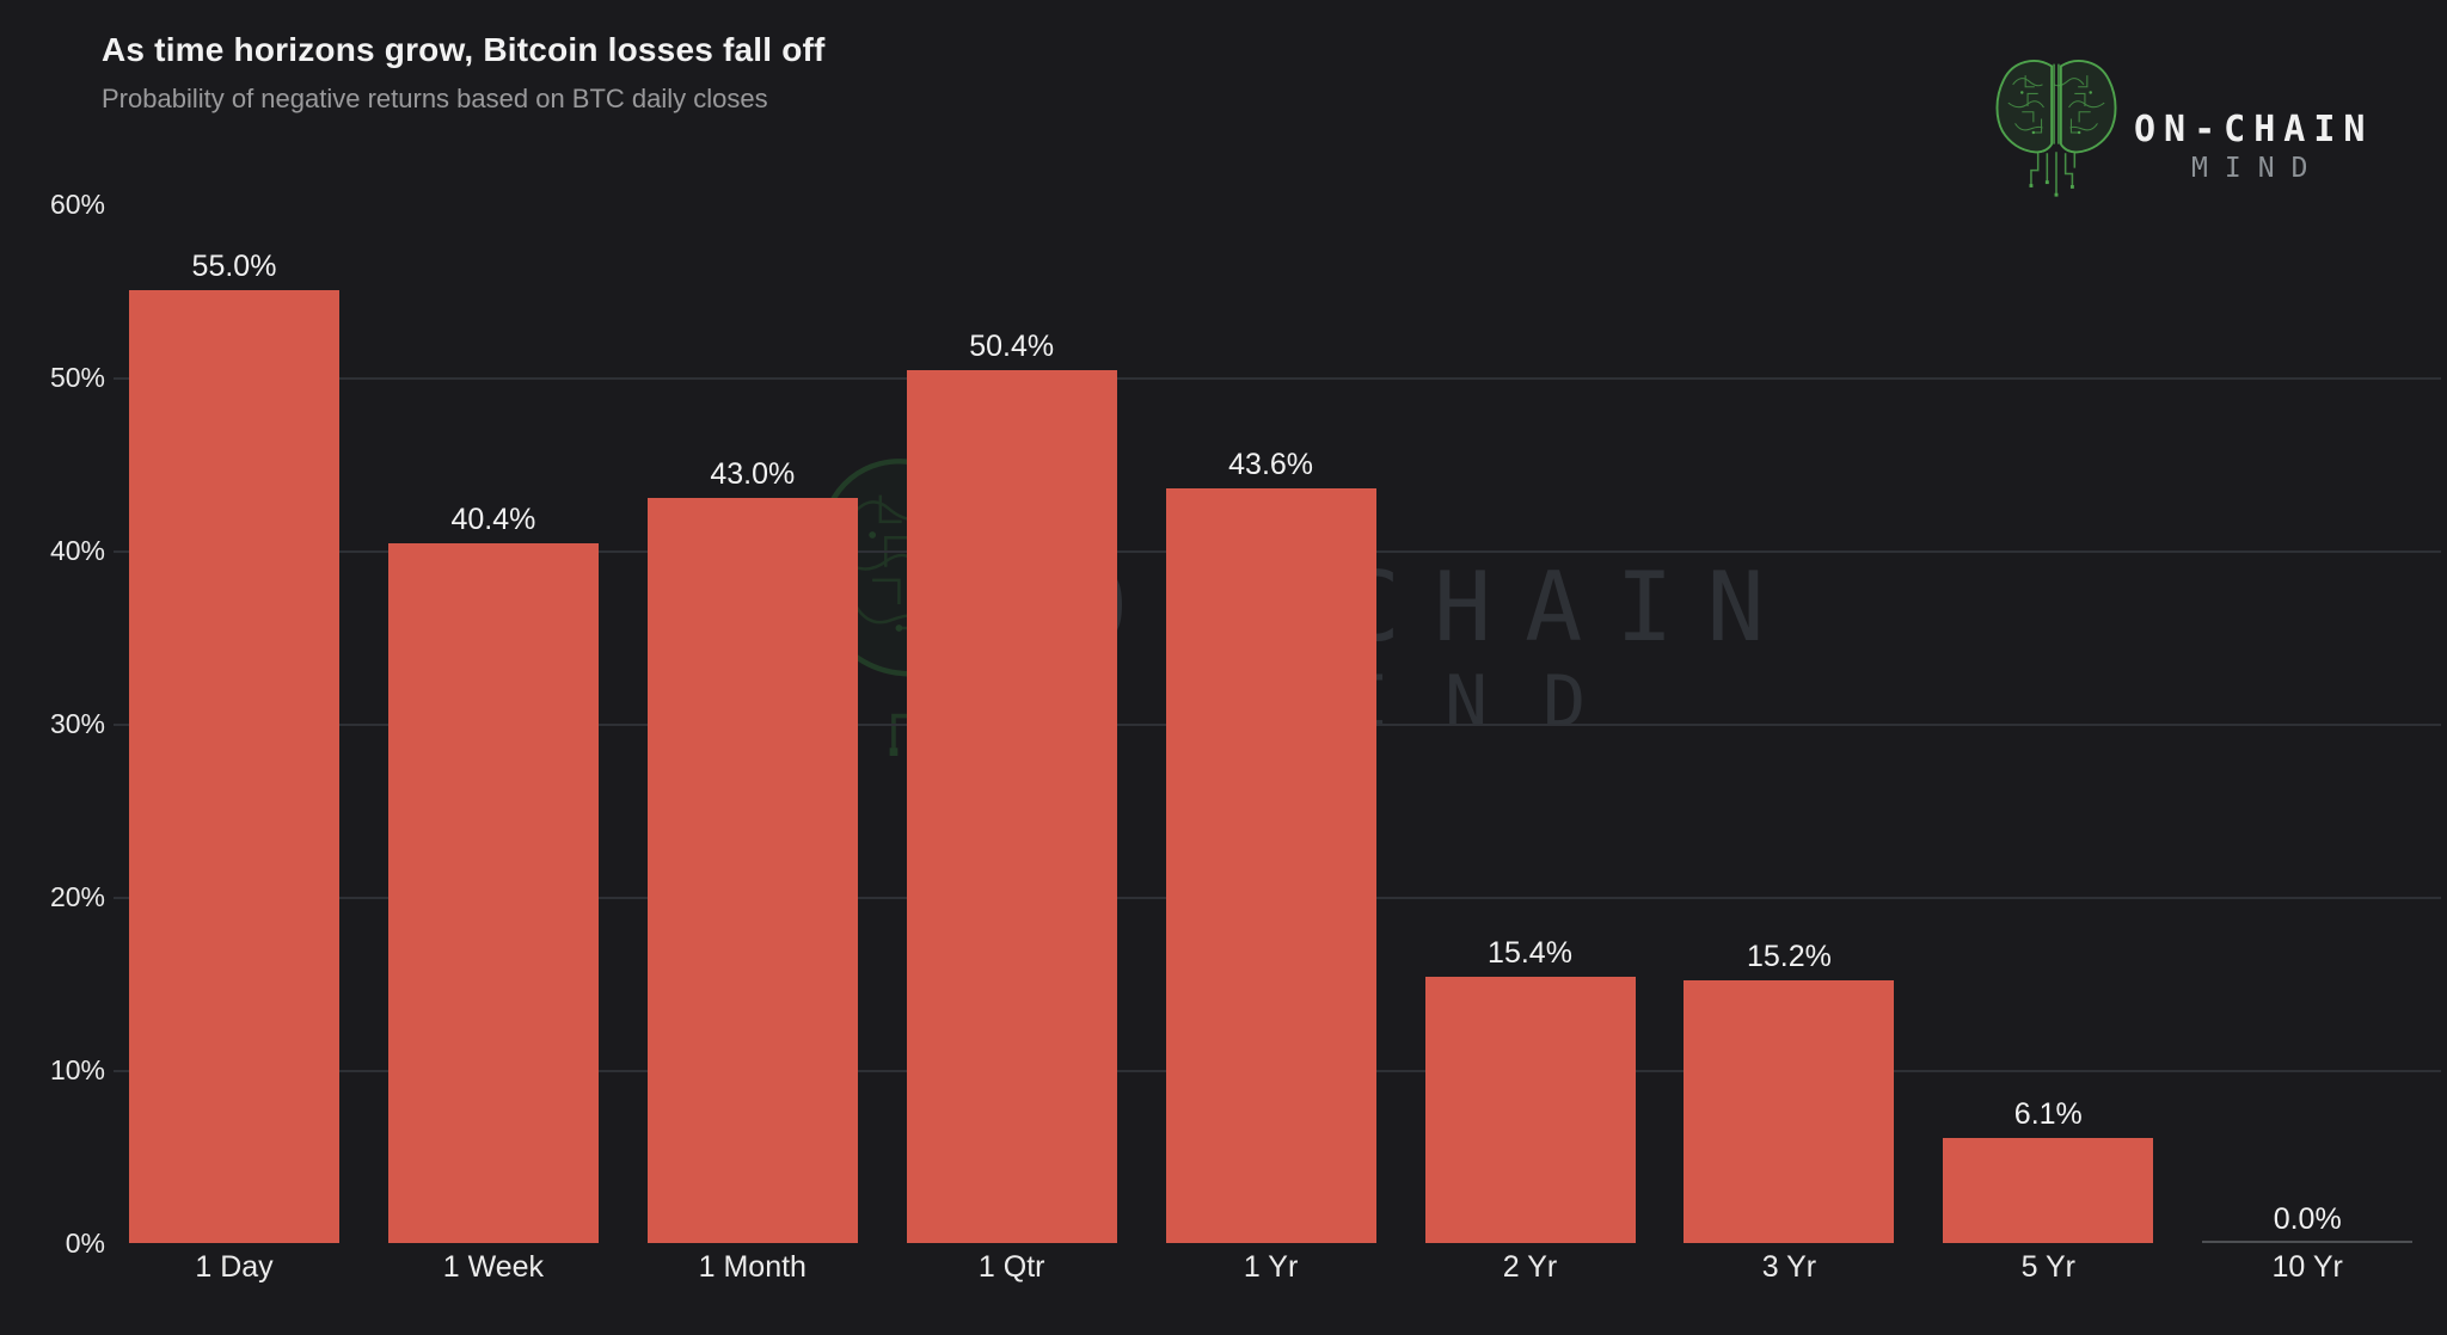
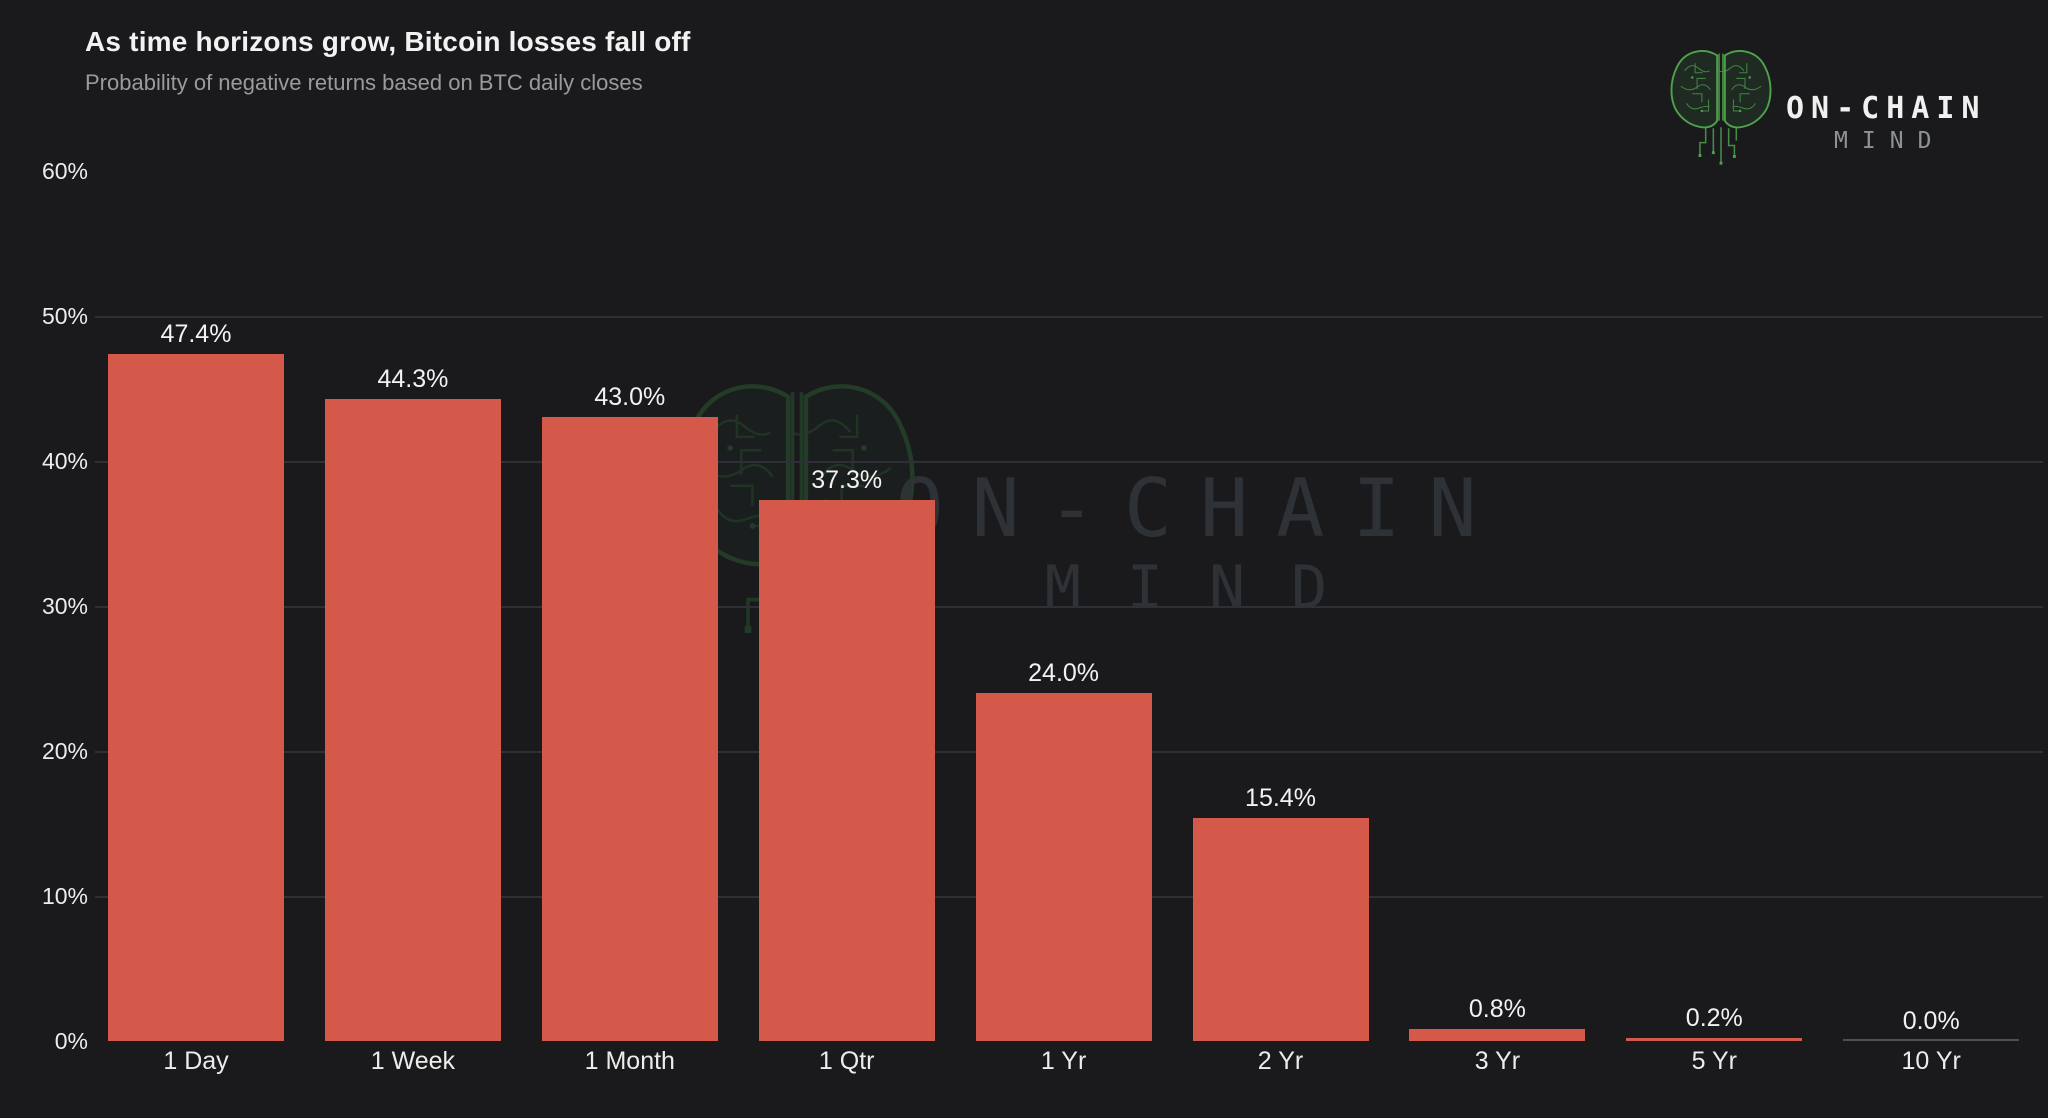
1 Day: 55.0% -> 47.4%
1 Week: 40.4% -> 44.3%
1 Qtr: 50.4% -> 37.3%
1 Yr: 43.6% -> 24.0%
3 Yr: 15.2% -> 0.8%
5 Yr: 6.1% -> 0.2%
